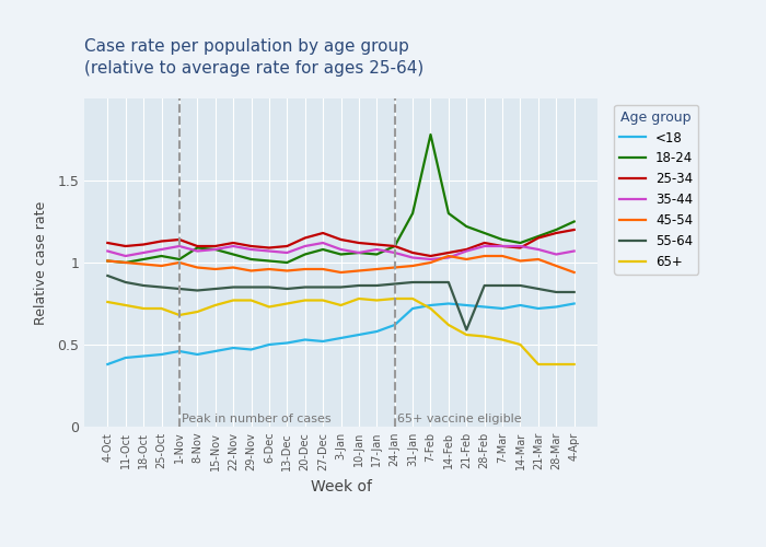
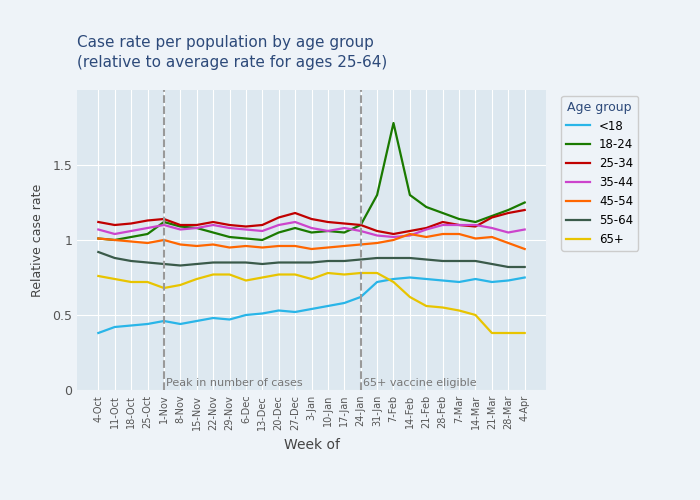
18-24/1-Nov: 1.02 -> 1.12
55-64/21-Feb: 0.59 -> 0.87
